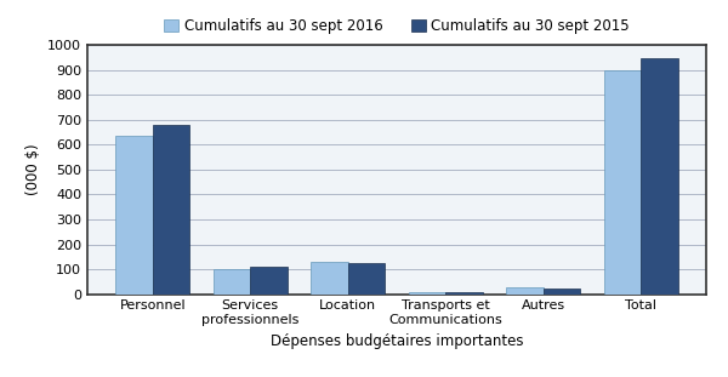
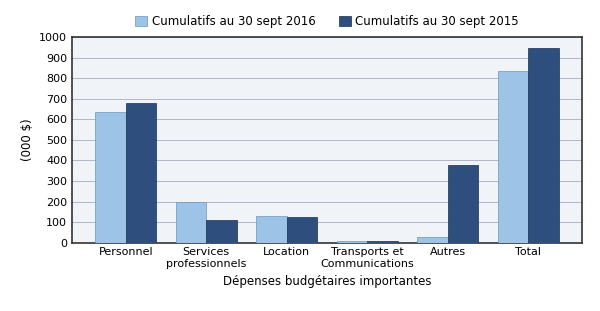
Cumulatifs au 30 sept 2016/Services professionnels: 100 -> 200
Cumulatifs au 30 sept 2015/Autres: 22 -> 380
Cumulatifs au 30 sept 2016/Total: 900 -> 835
